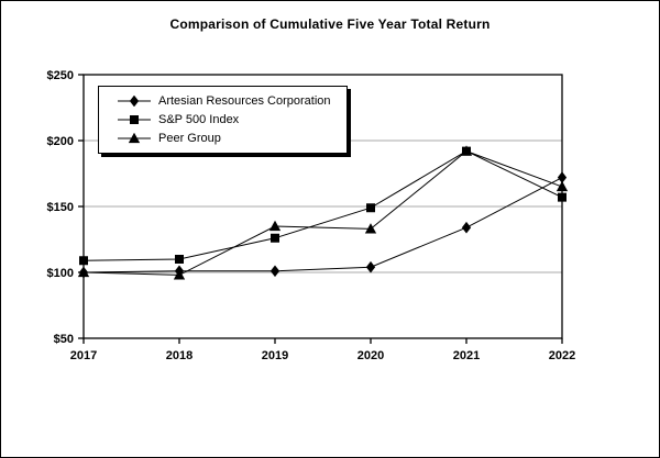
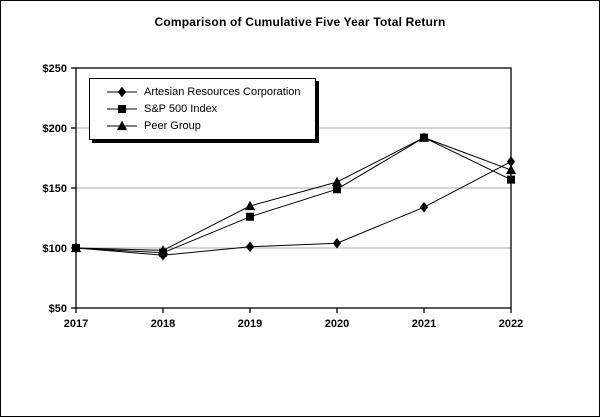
S&P 500 Index/2017: $109 -> $100
Artesian Resources Corporation/2018: $101 -> $94
S&P 500 Index/2018: $110 -> $96
Peer Group/2020: $133 -> $155
